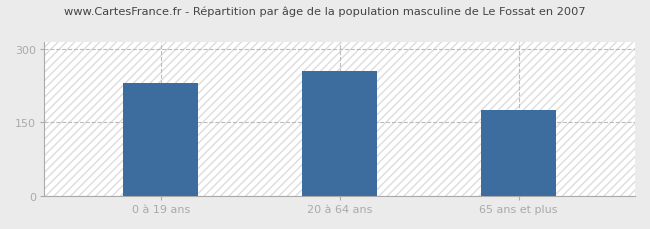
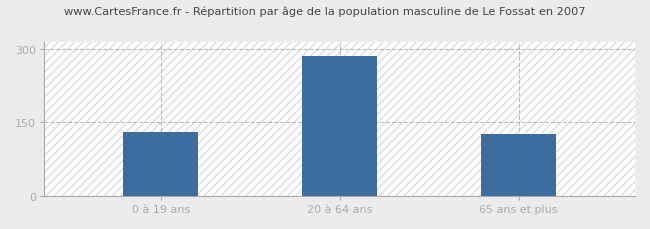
0 à 19 ans: 230 -> 131
20 à 64 ans: 255 -> 285
65 ans et plus: 175 -> 126
